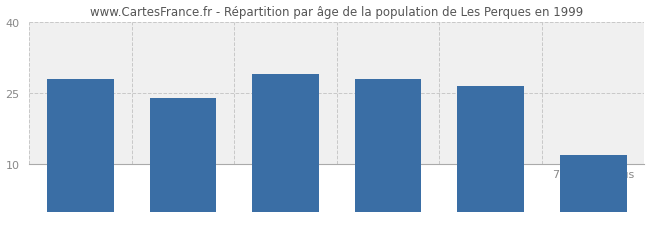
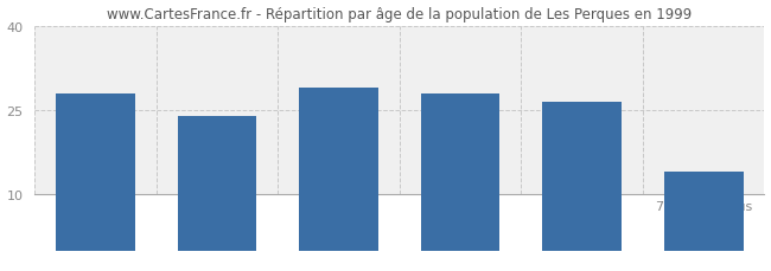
75 ans ou plus: 12.0 -> 14.0
